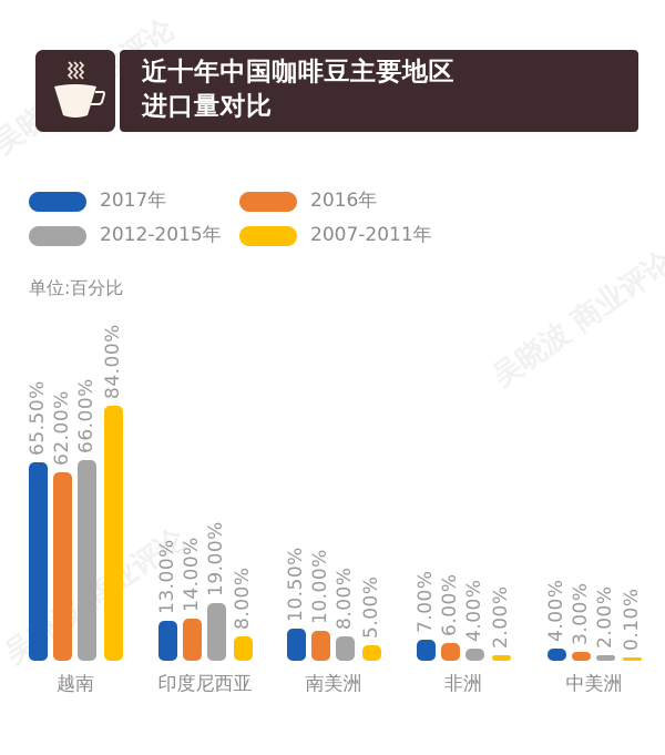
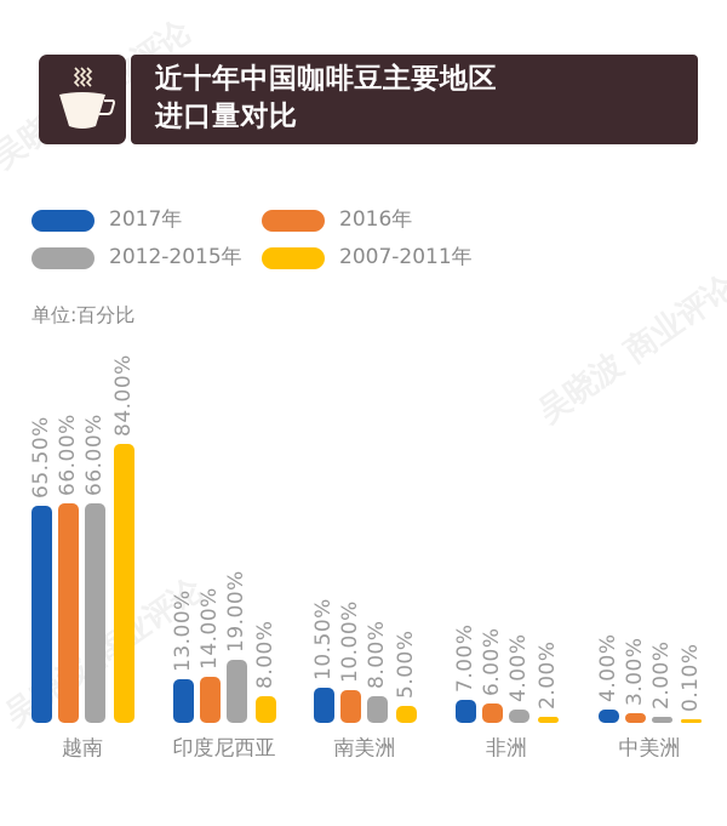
2016年/越南: 62.00% -> 66.00%
